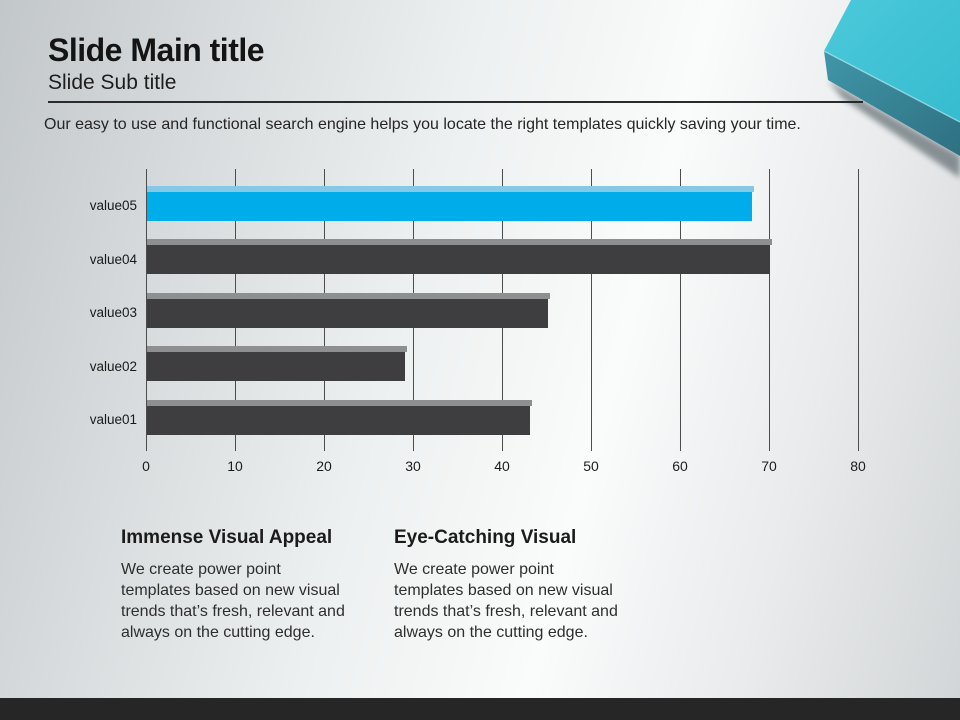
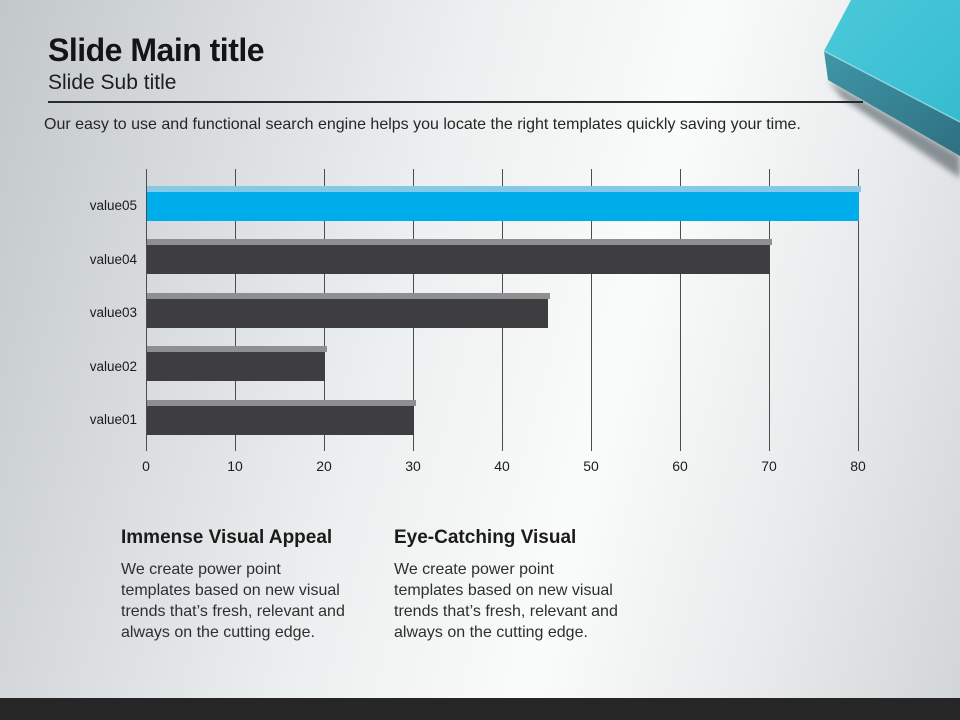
value05: 68 -> 80
value02: 29 -> 20
value01: 43 -> 30
